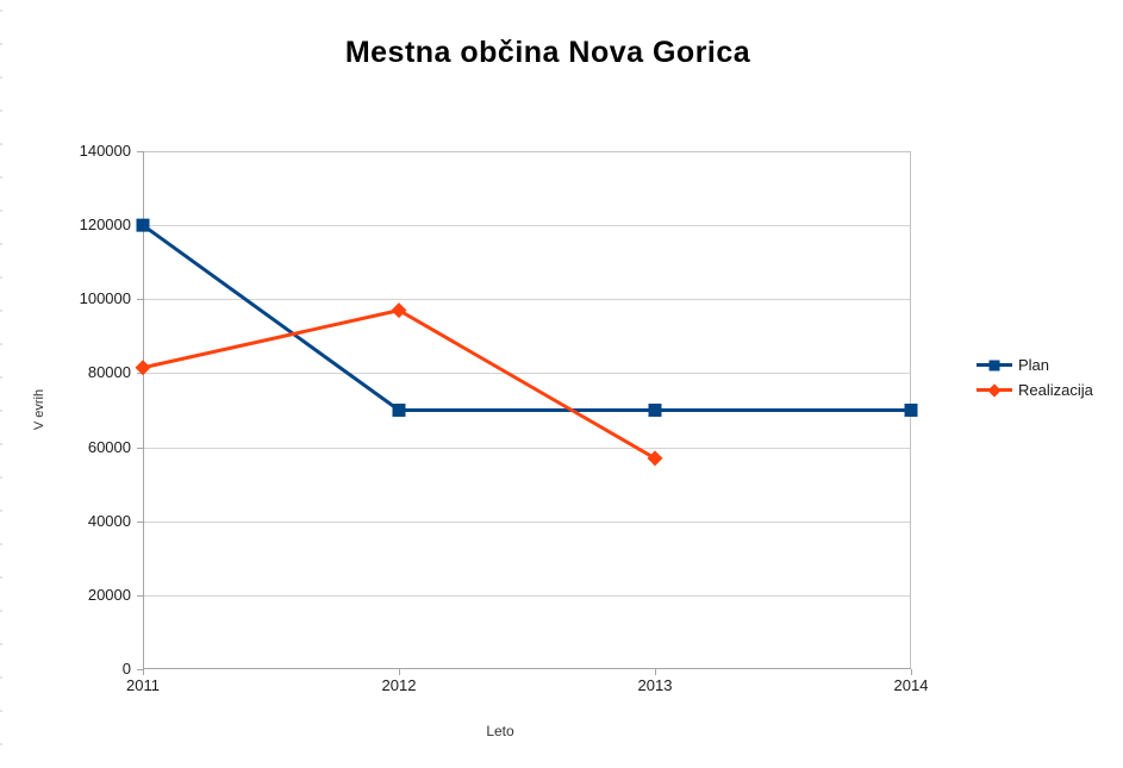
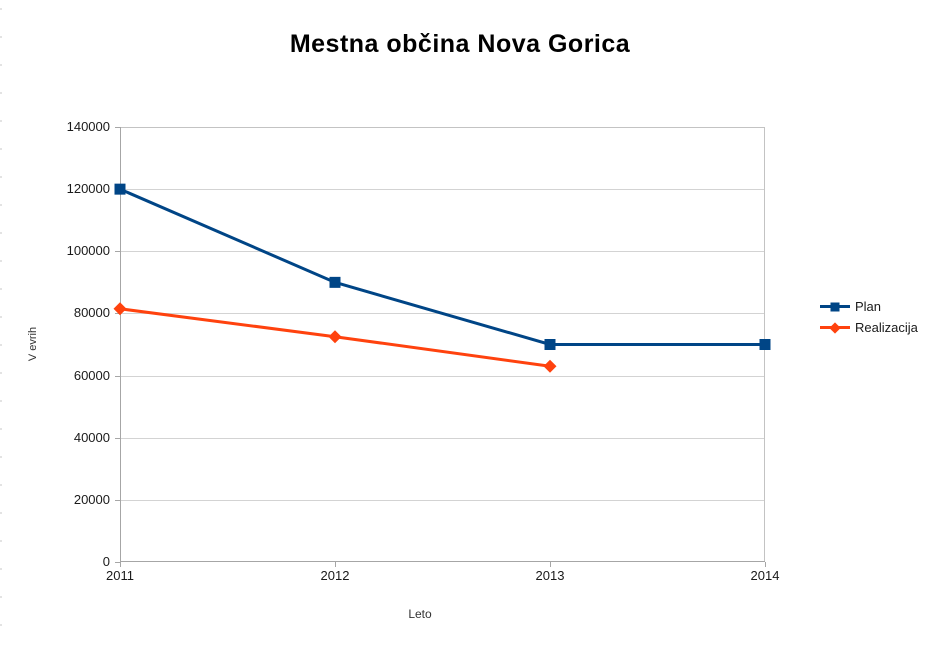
Plan/2012: 70000 -> 90000
Realizacija/2012: 97000 -> 72000
Realizacija/2013: 57000 -> 63000
